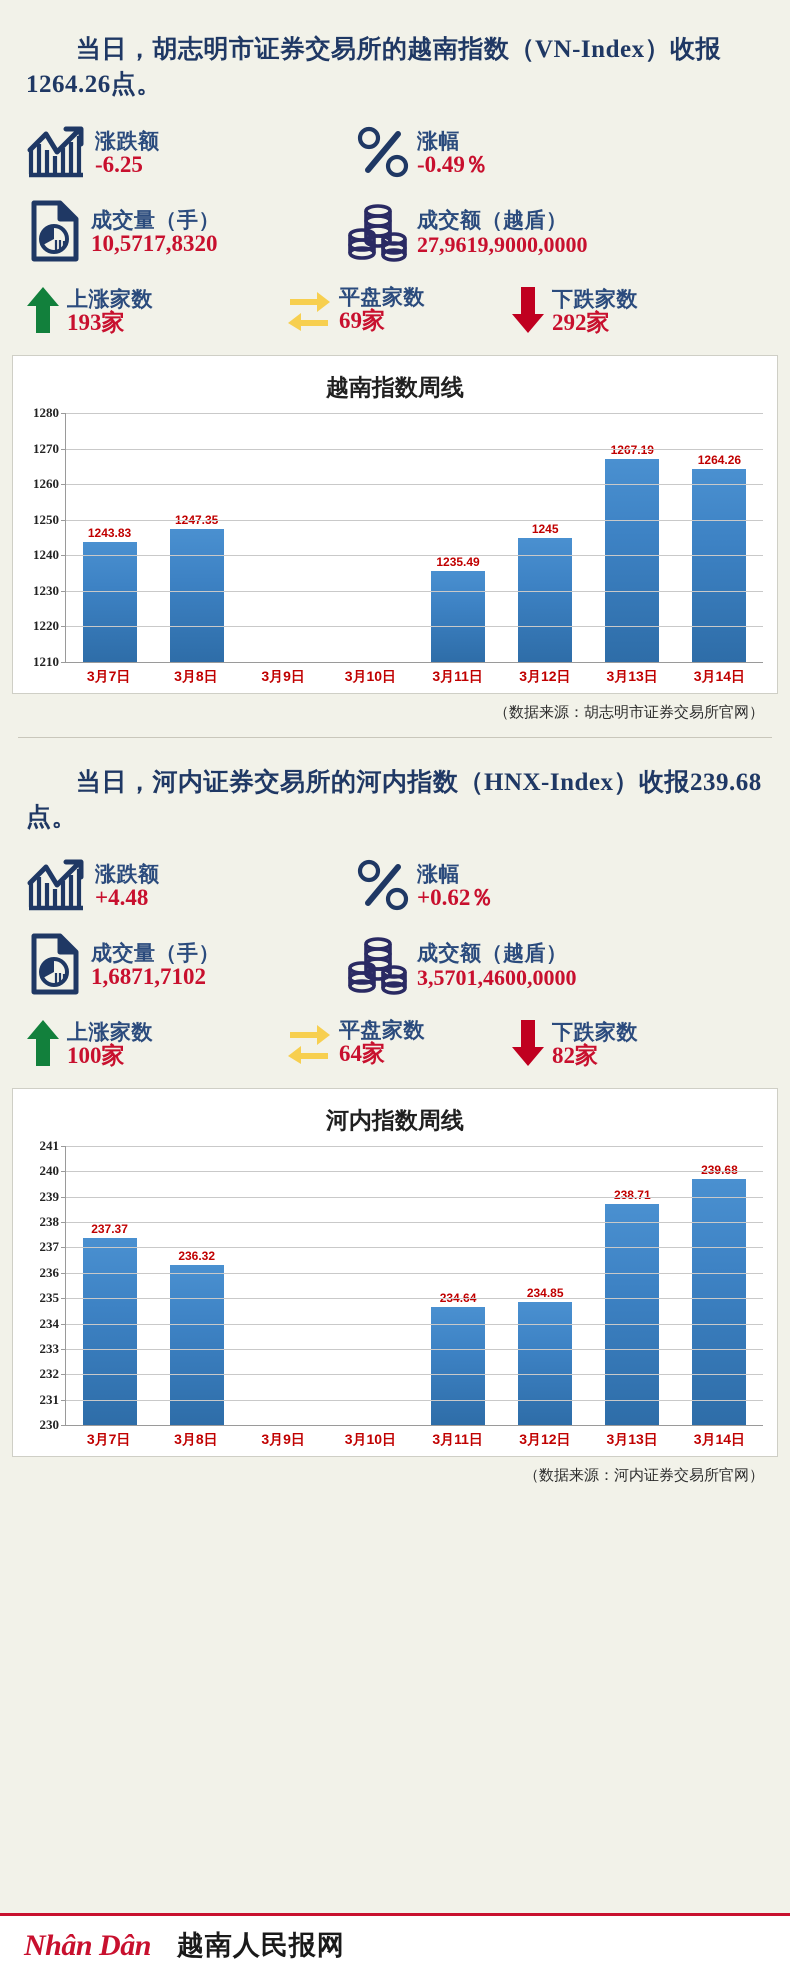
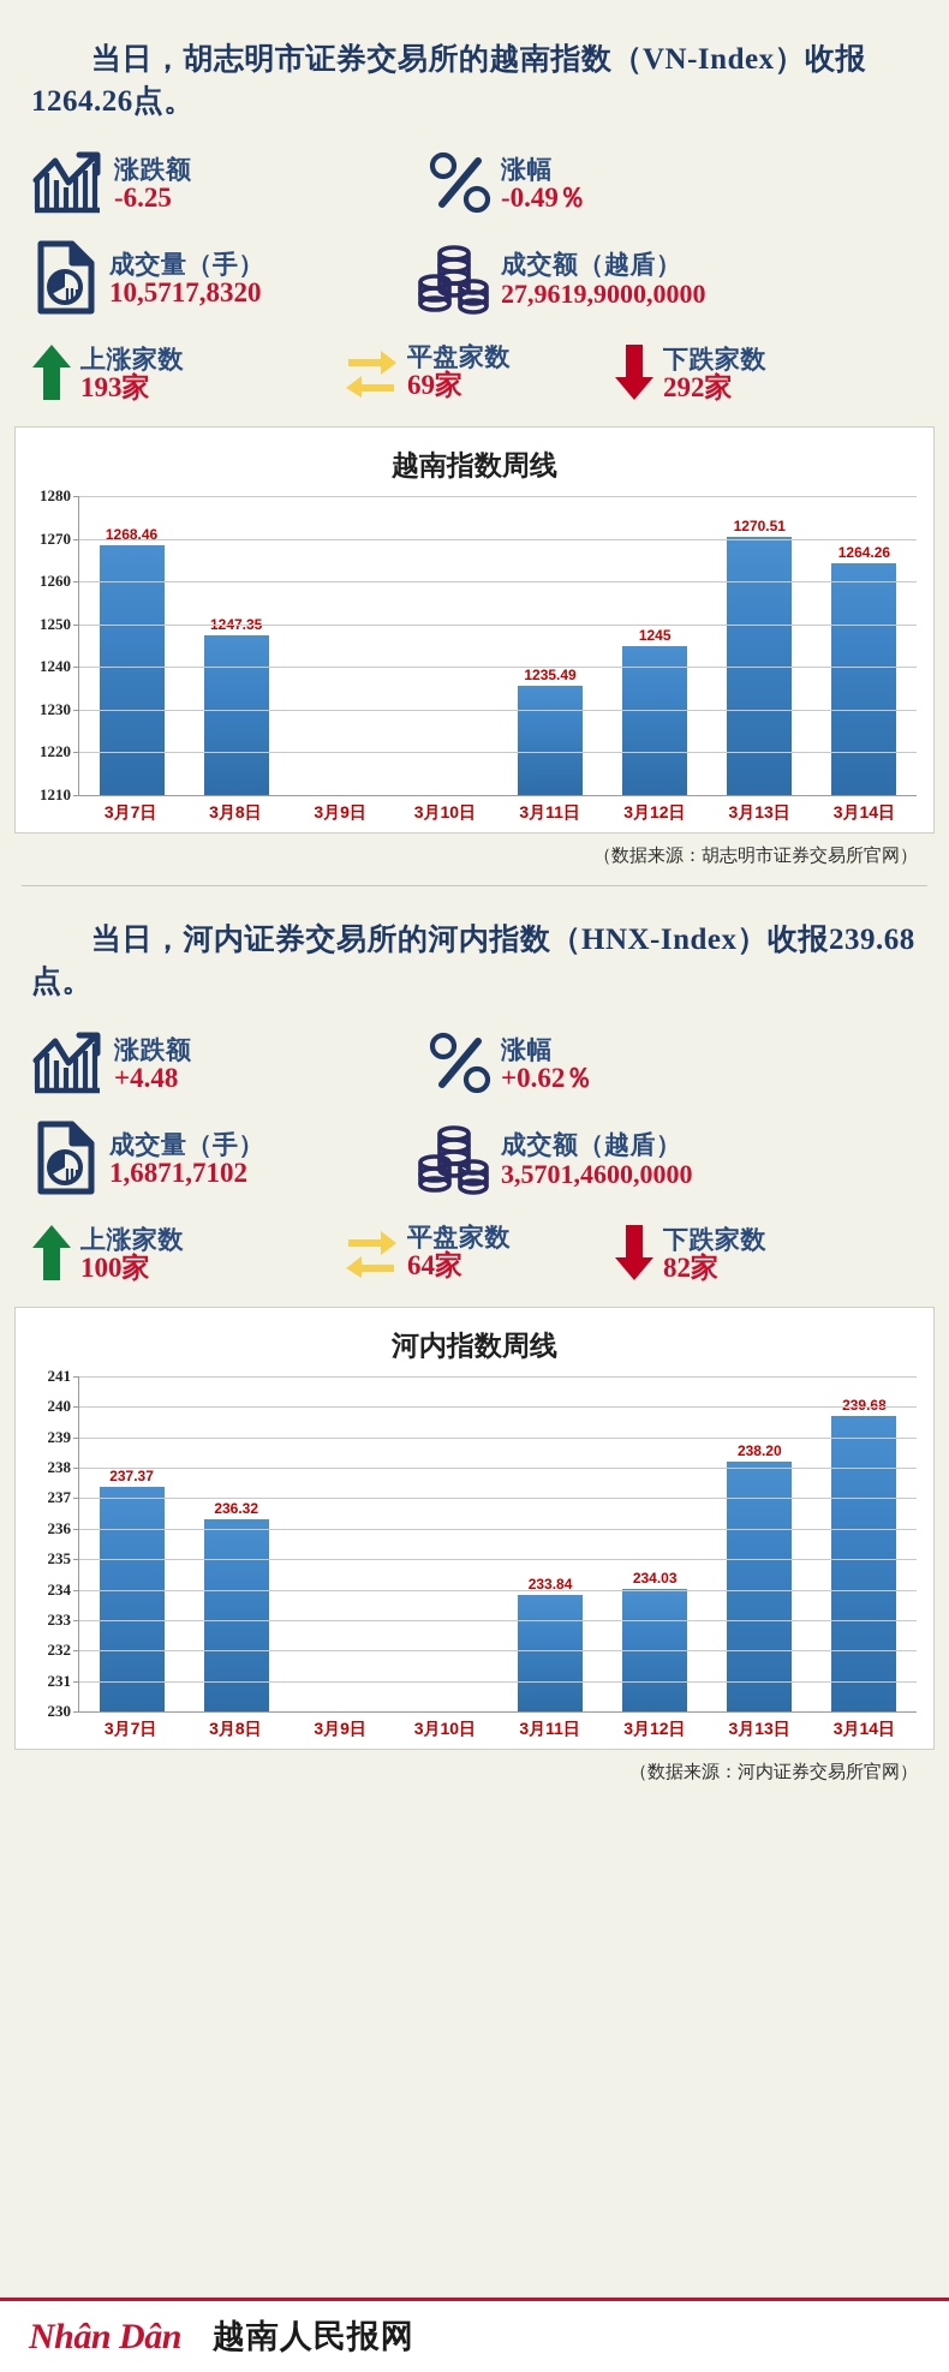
越南指数周线/3月7日: 1243.83 -> 1268.46
越南指数周线/3月13日: 1267.19 -> 1270.51
河内指数周线/3月11日: 234.64 -> 233.84
河内指数周线/3月12日: 234.85 -> 234.03
河内指数周线/3月13日: 238.71 -> 238.20
